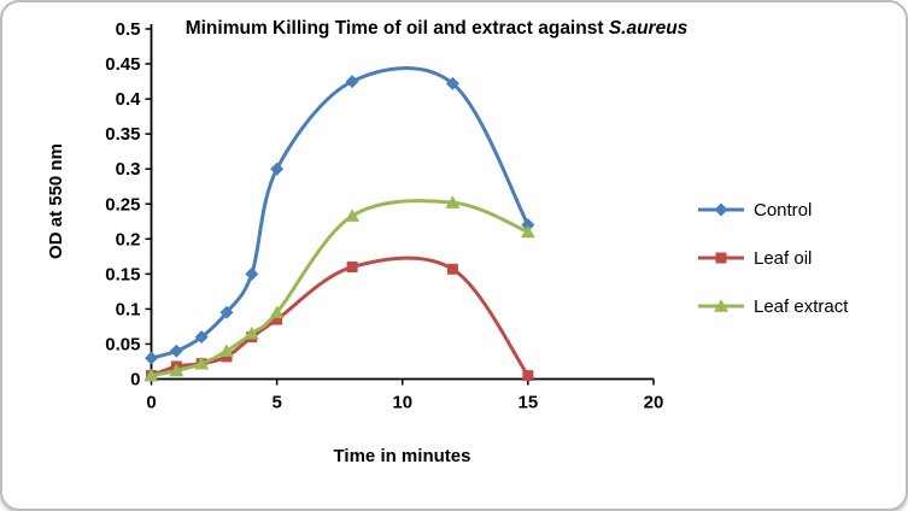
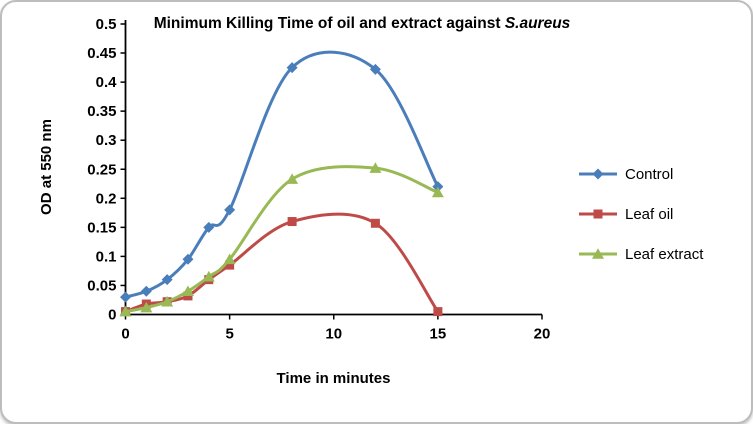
Control/5: 0.30 -> 0.18
